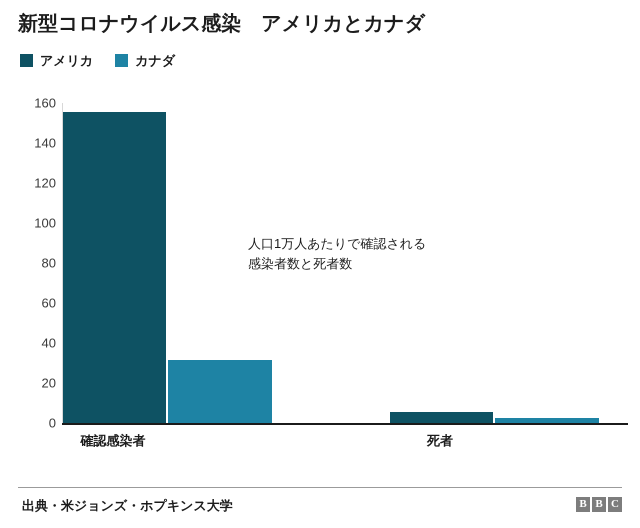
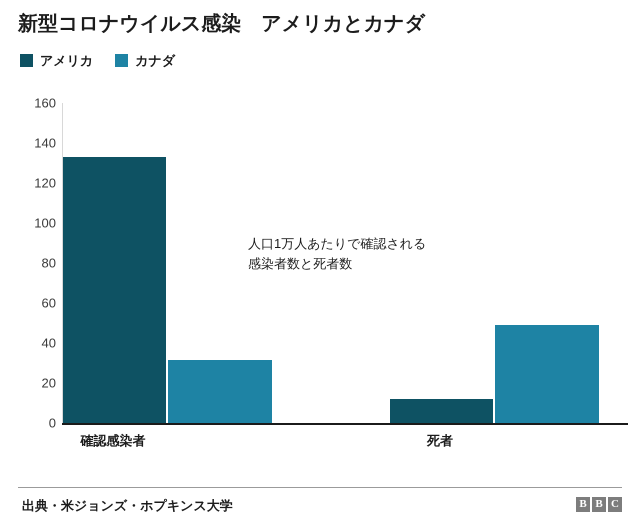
アメリカ/確認感染者: 156 -> 133
アメリカ/死者: 6 -> 12
カナダ/死者: 3 -> 49
